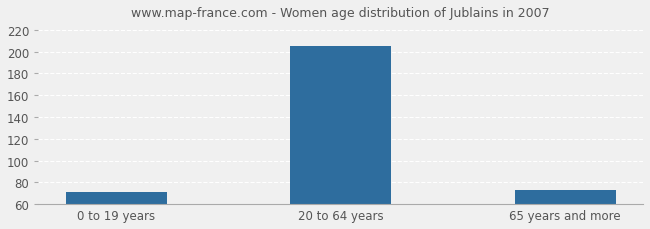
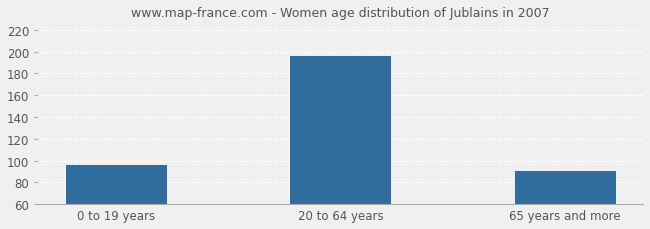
0 to 19 years: 71 -> 96
20 to 64 years: 205 -> 196
65 years and more: 73 -> 90
